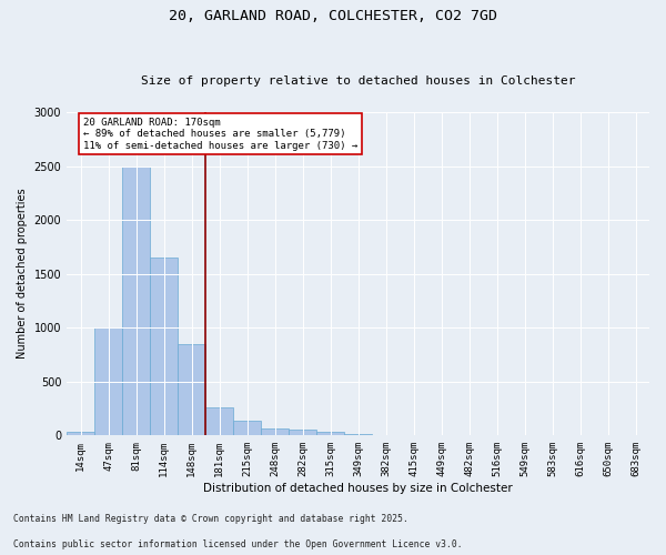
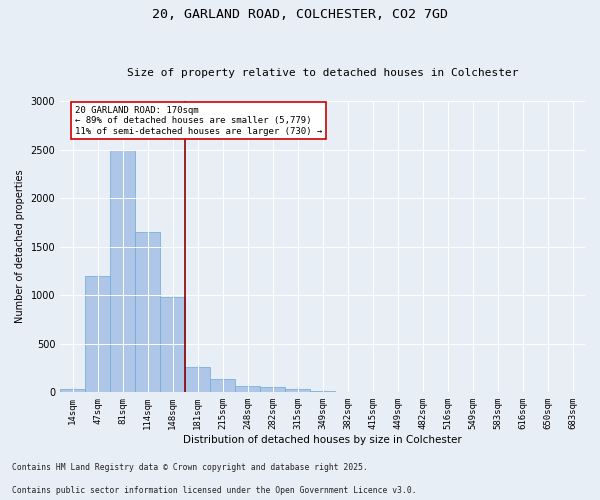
47sqm: 1000 -> 1200
148sqm: 850 -> 980
